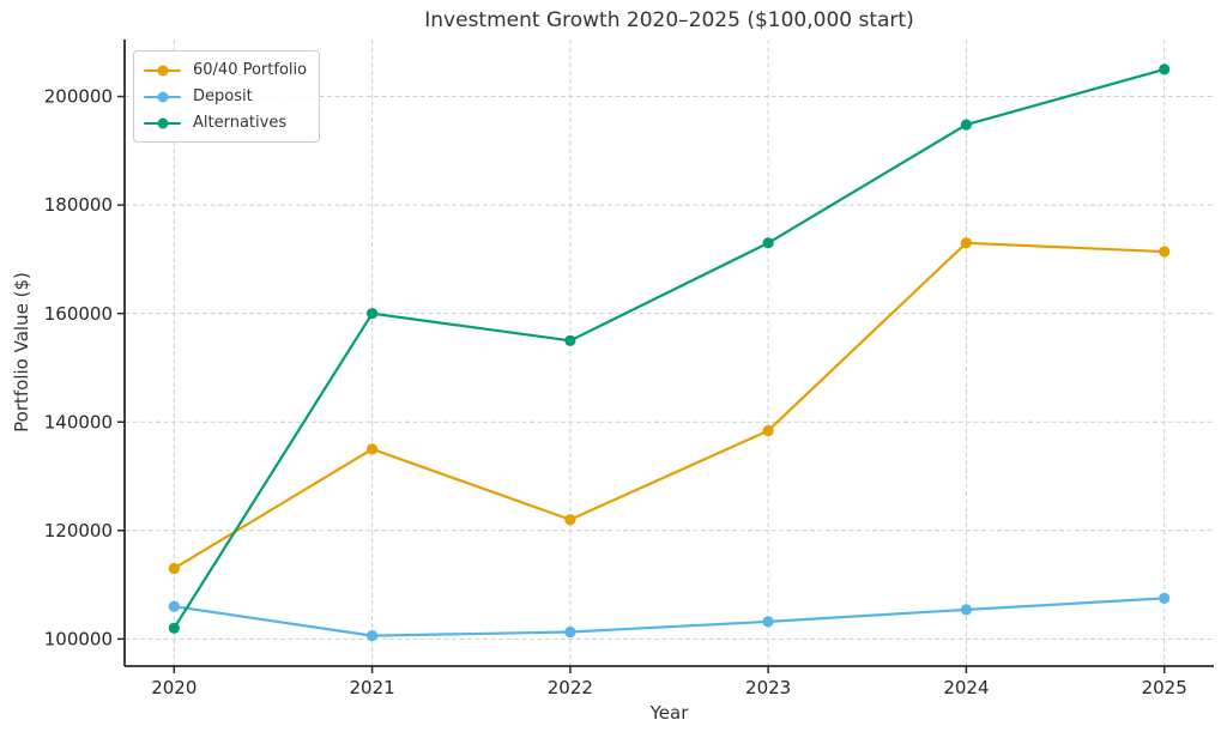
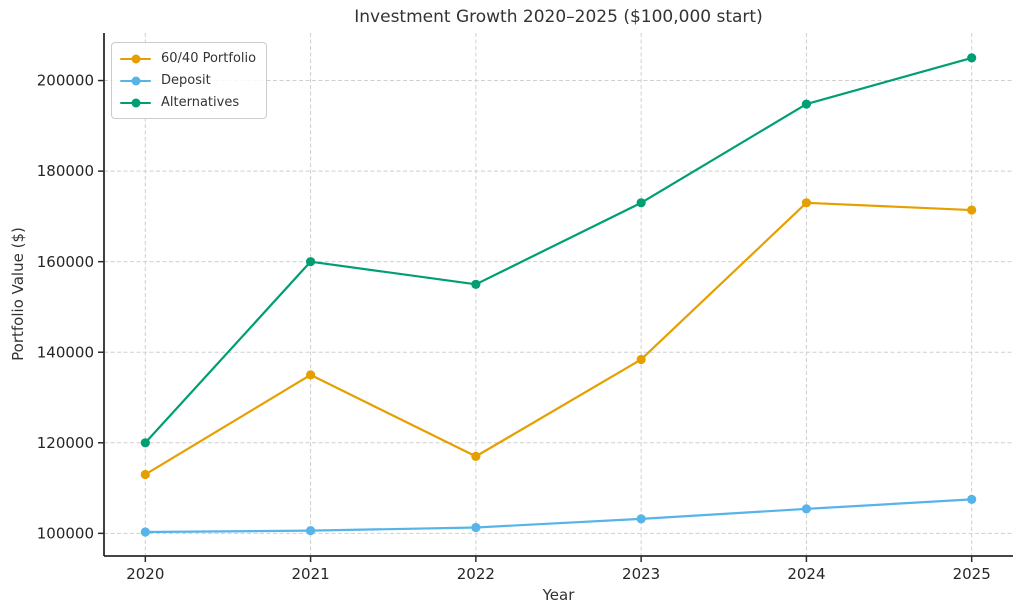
Deposit/2020: 106000 -> 100000
Alternatives/2020: 102000 -> 120000
60/40 Portfolio/2022: 122000 -> 117000
